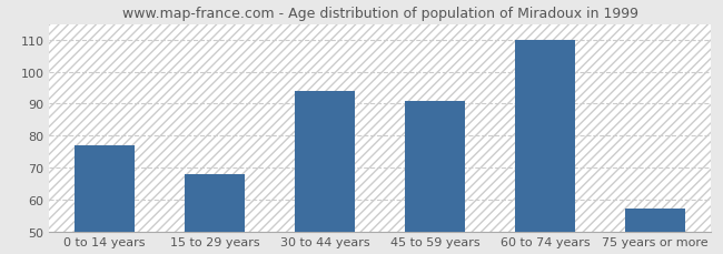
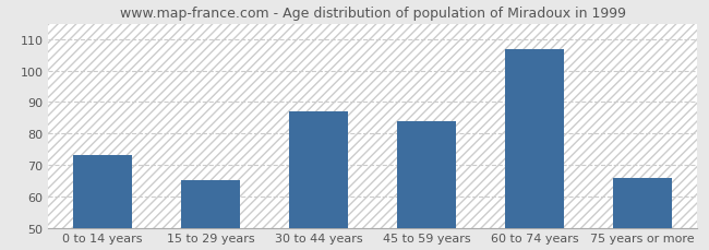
0 to 14 years: 77 -> 73
15 to 29 years: 68 -> 65
30 to 44 years: 94 -> 87
45 to 59 years: 91 -> 84
60 to 74 years: 110 -> 107
75 years or more: 57 -> 66
